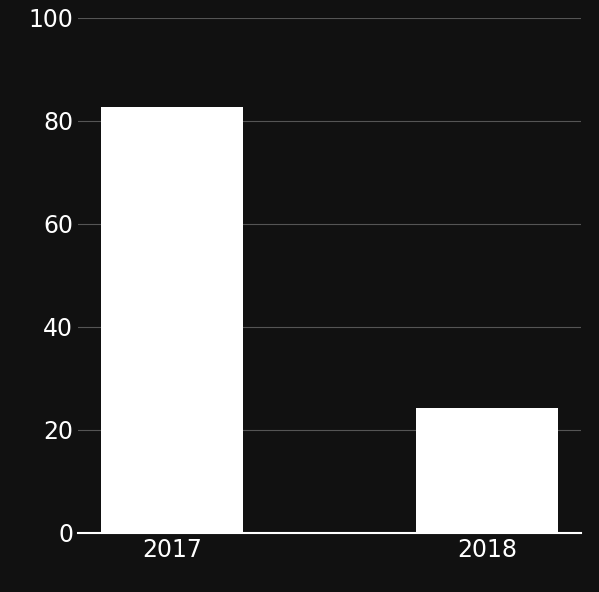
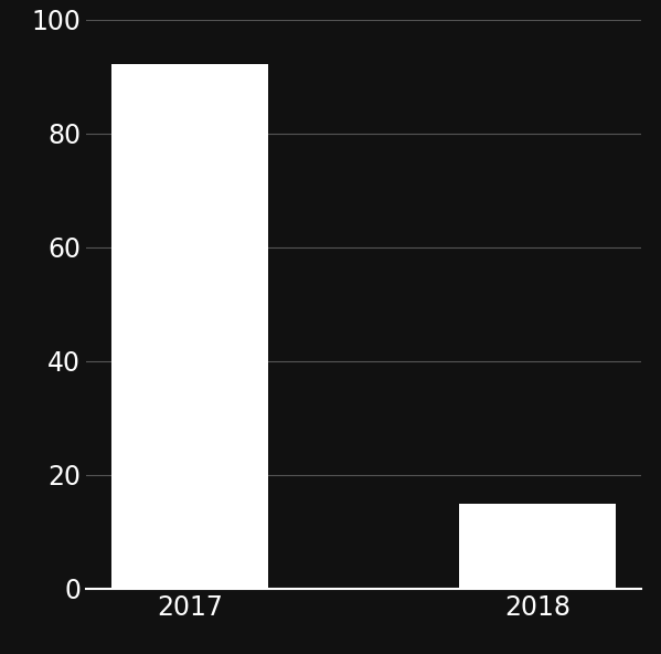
2017: 82.6 -> 92.1
2018: 24.2 -> 15.0
